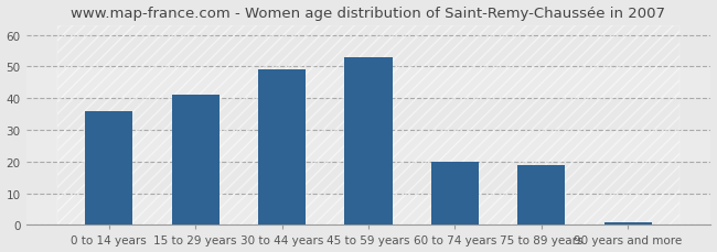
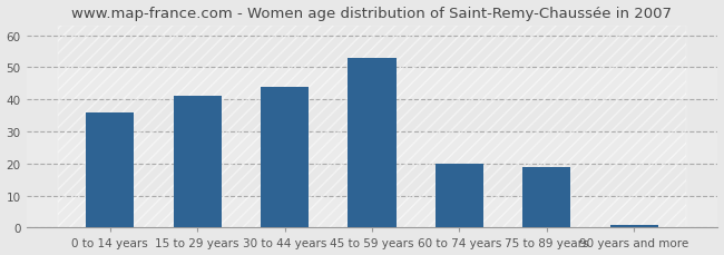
30 to 44 years: 49 -> 44
